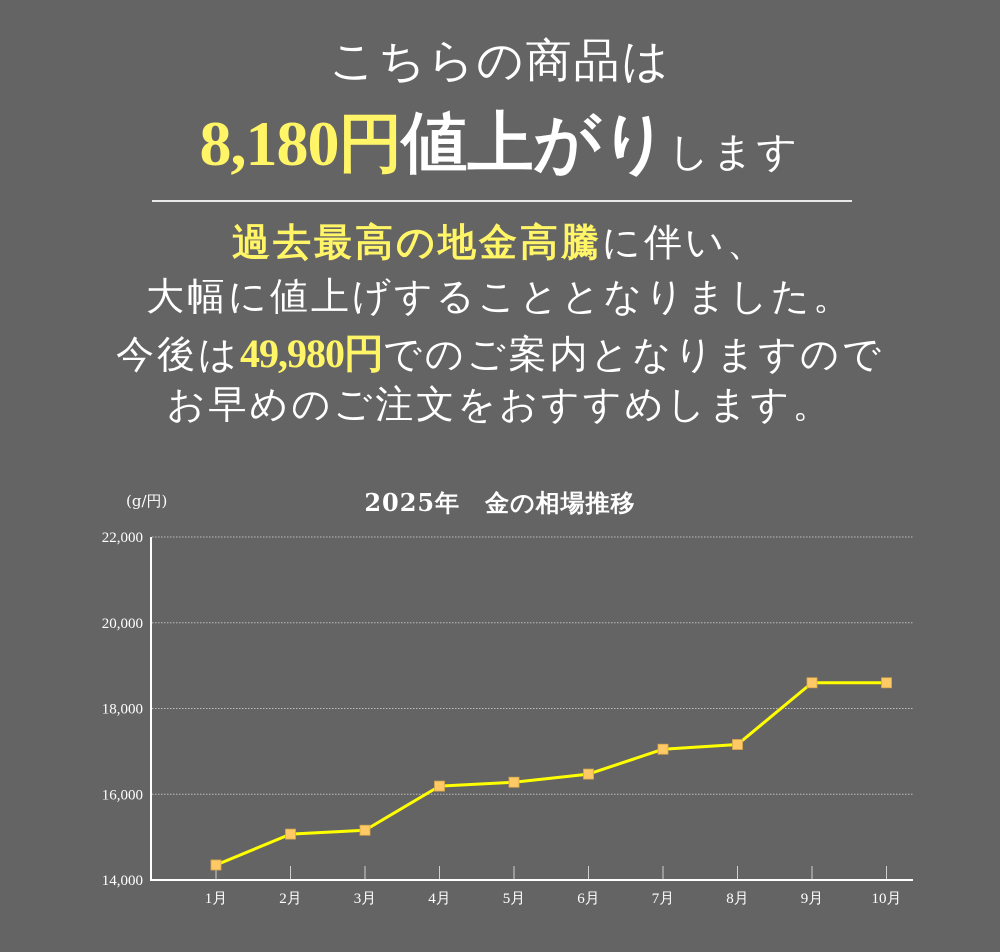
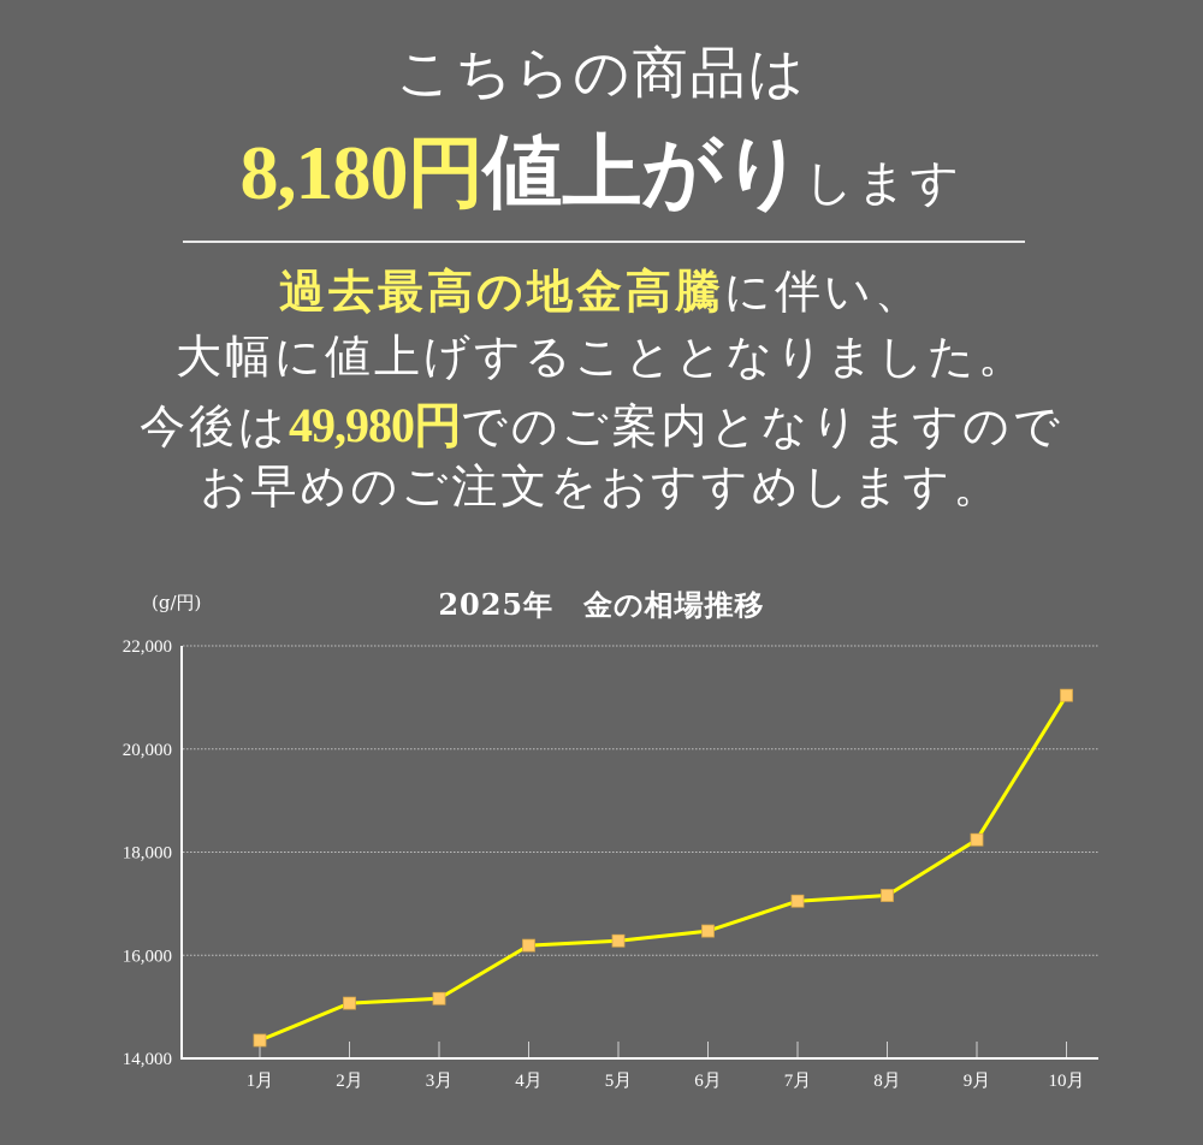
9月: 18600 -> 18200
10月: 18600 -> 21000
